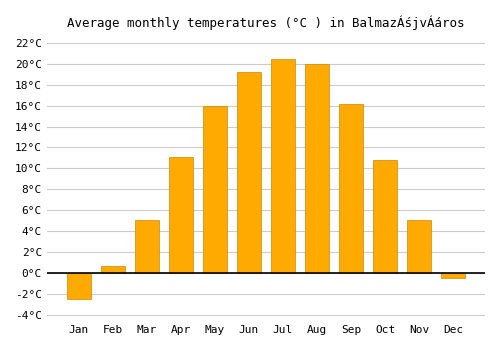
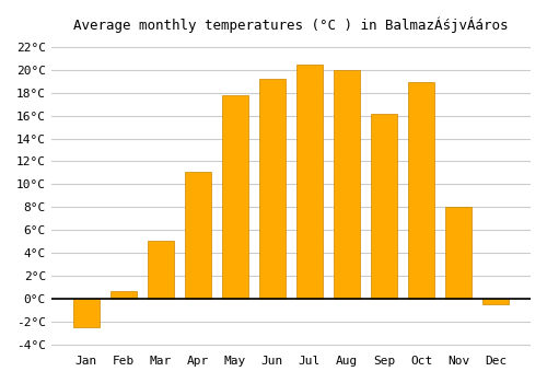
May: 16.0°C -> 17.8°C
Oct: 10.8°C -> 18.9°C
Nov: 5.1°C -> 8.0°C
